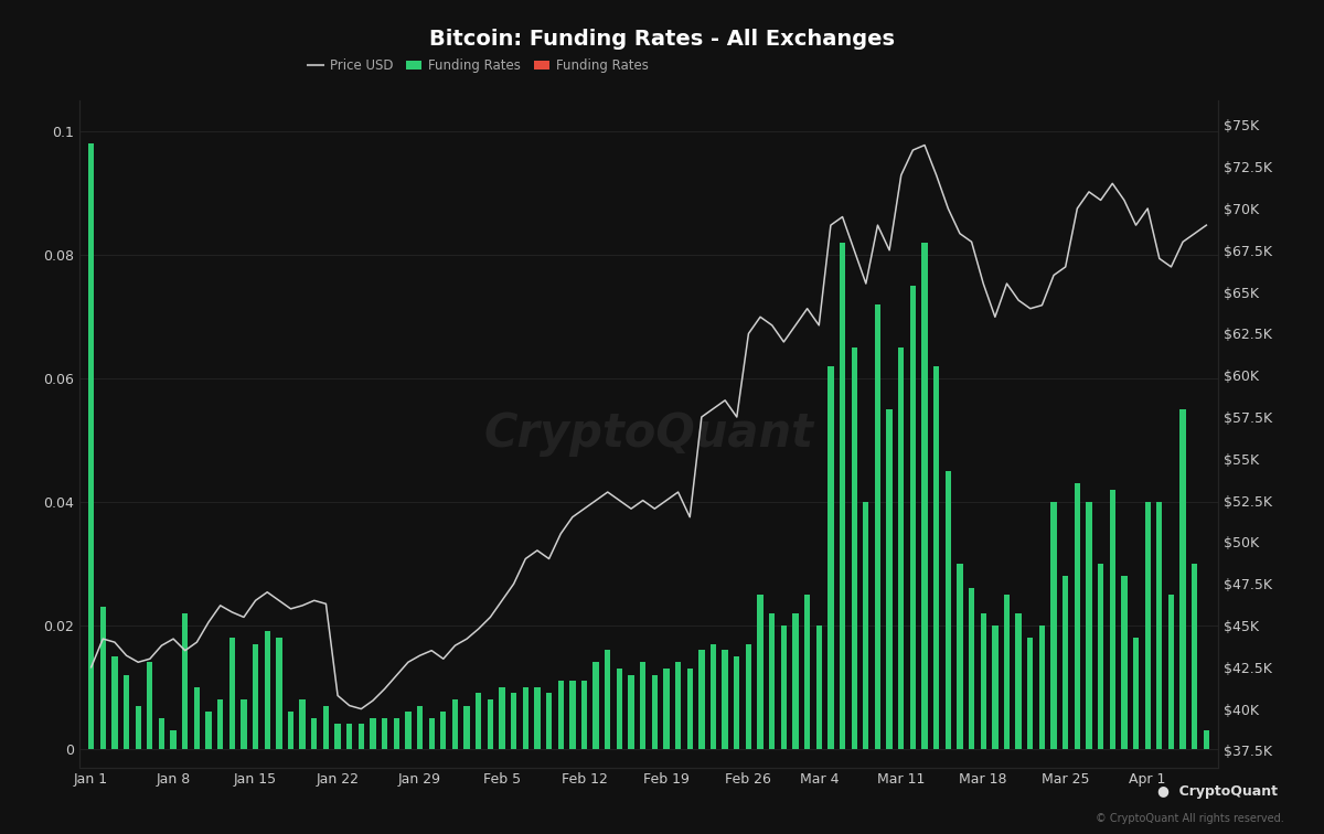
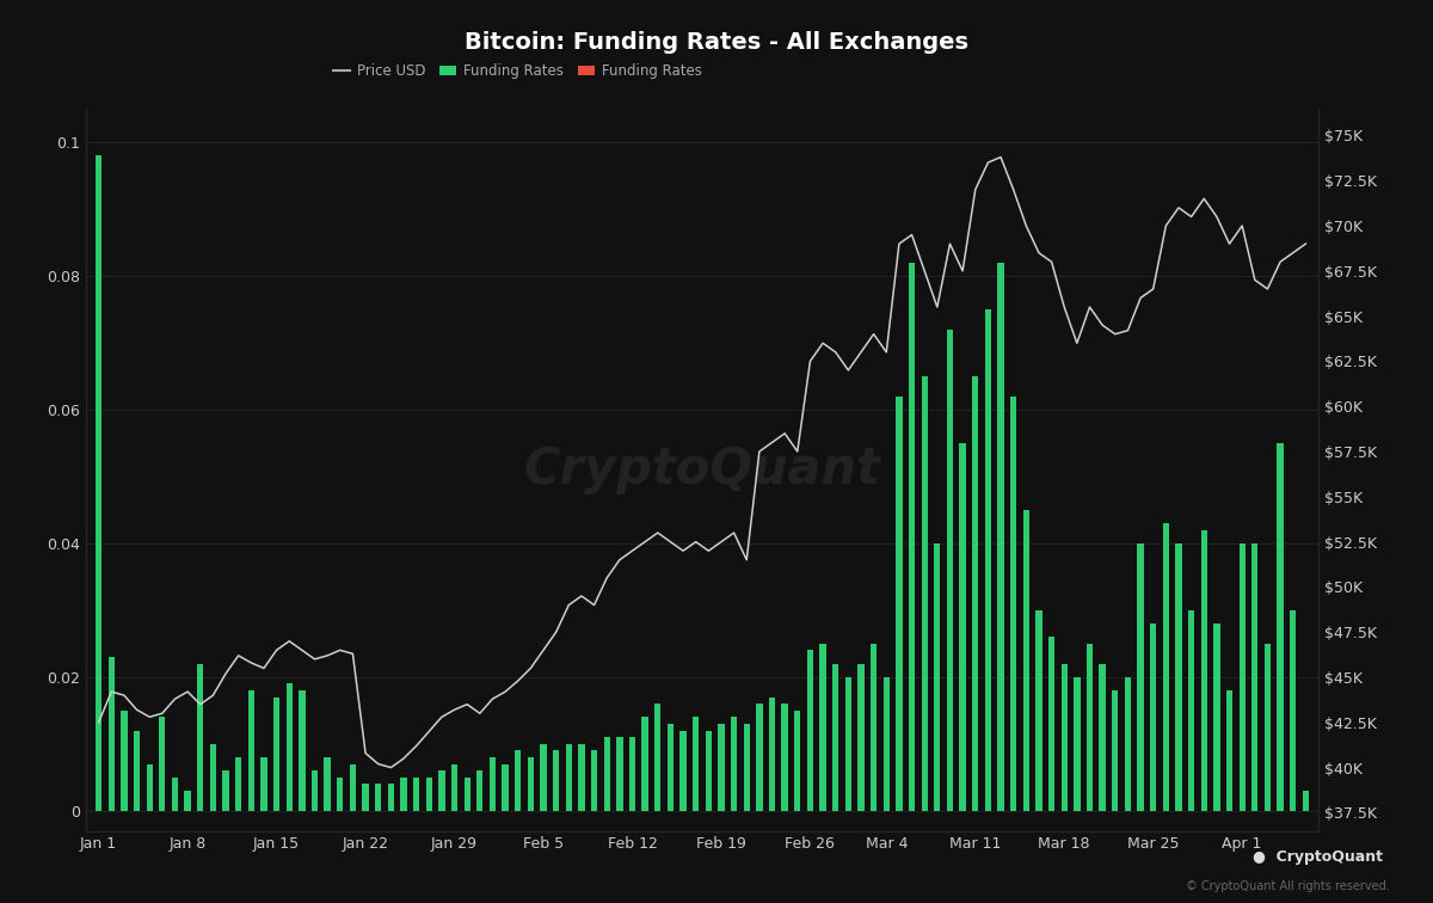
Funding Rates/Feb 26: 0.017 -> 0.024
